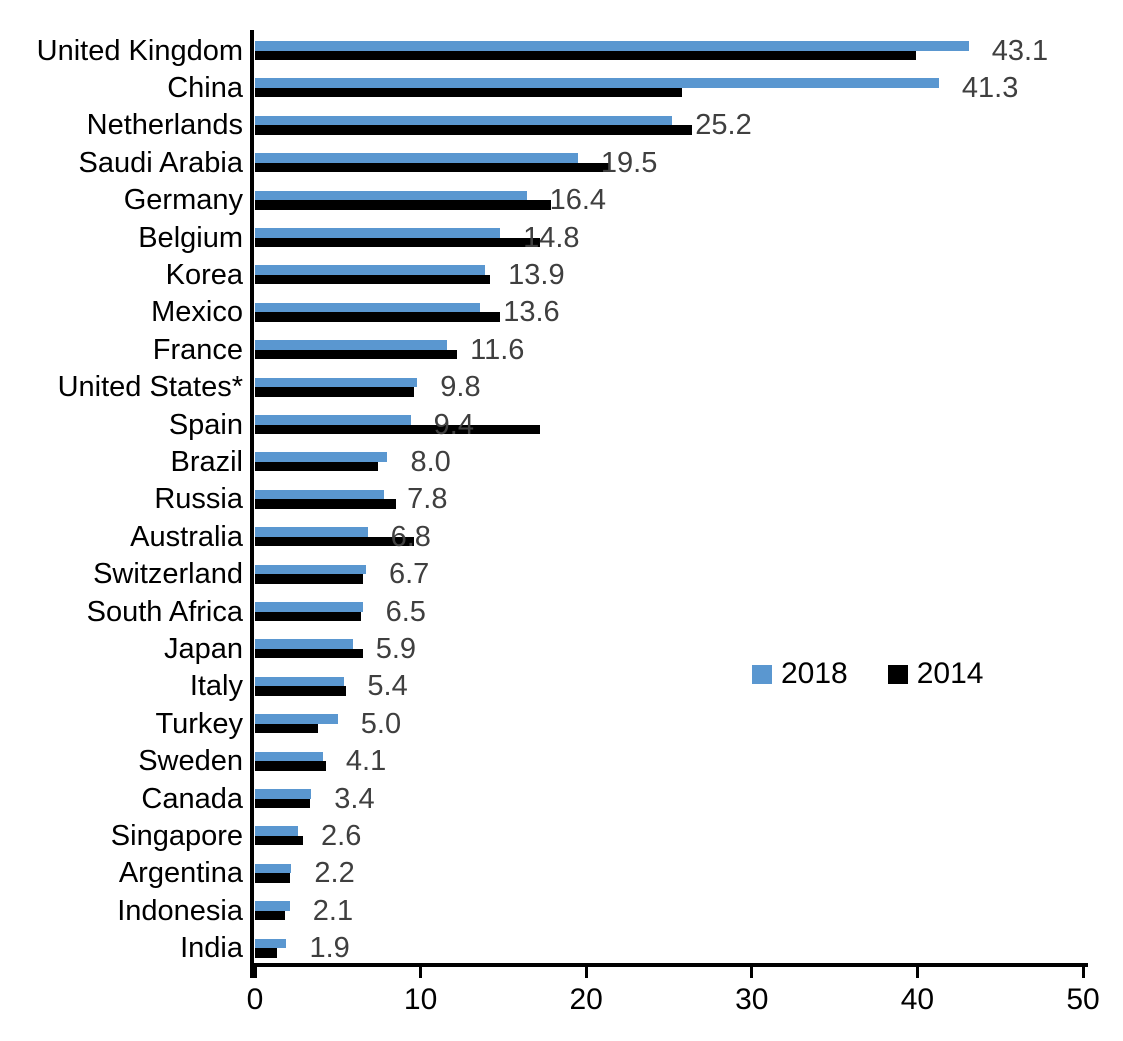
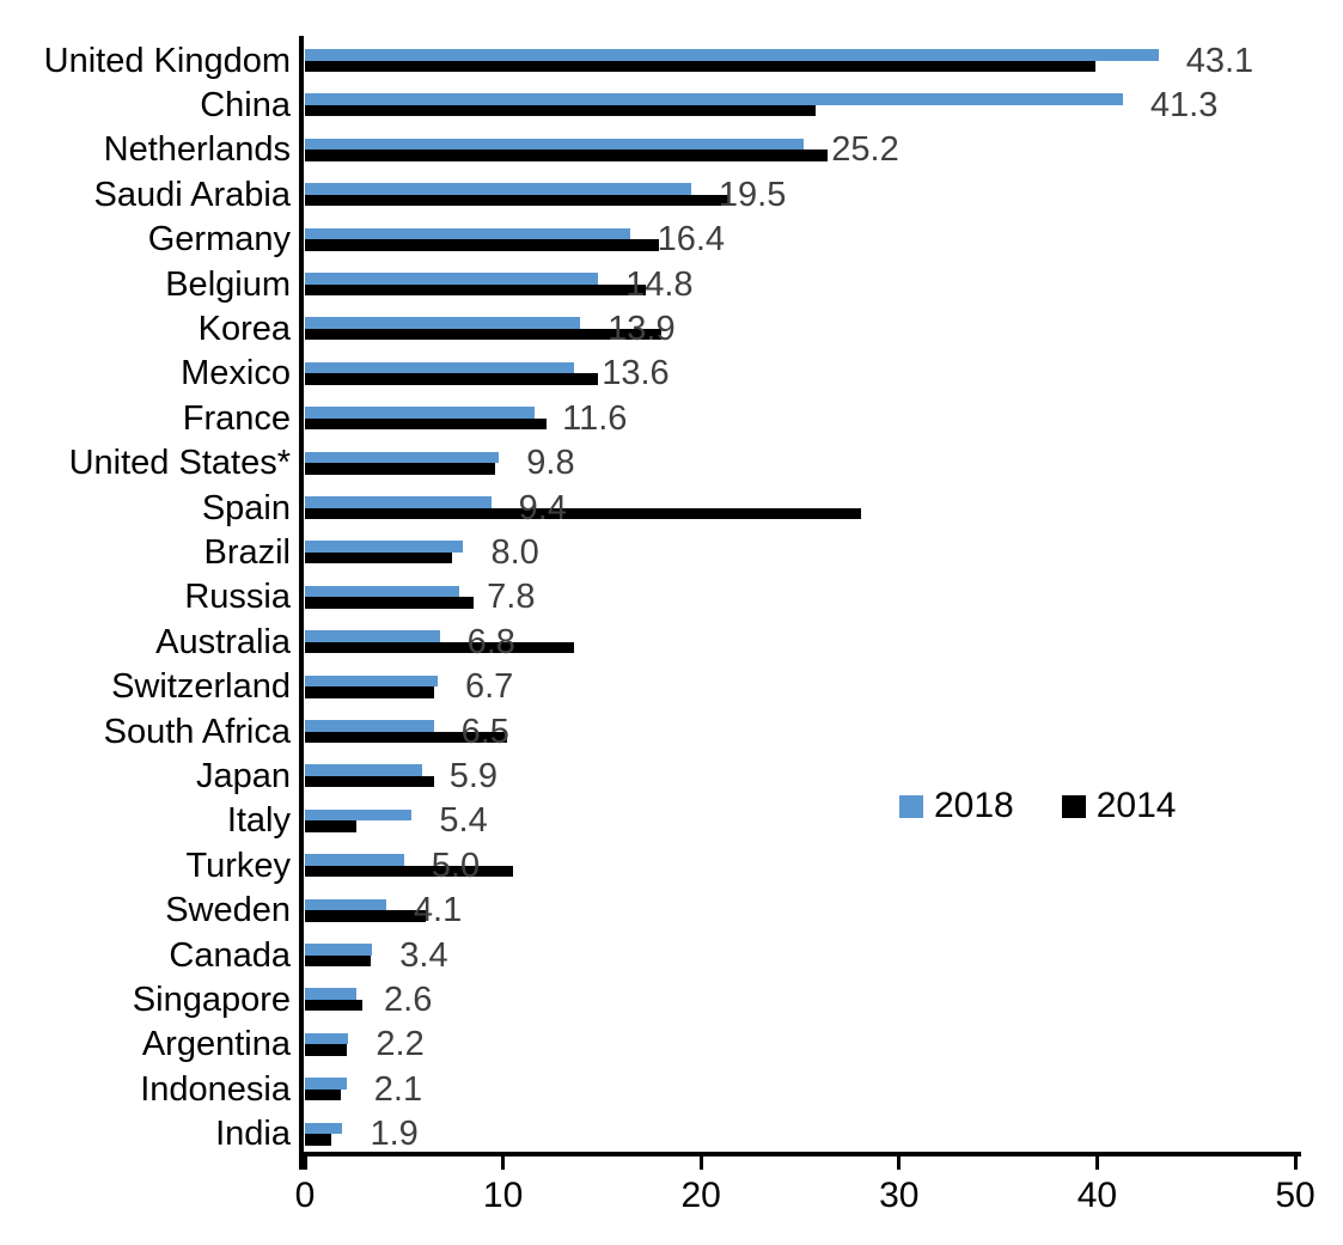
2014/Korea: 14.2 -> 18.0
2014/Spain: 17.2 -> 28.1
2014/Australia: 9.6 -> 13.6
2014/South Africa: 6.4 -> 10.2
2014/Italy: 5.5 -> 2.6
2014/Turkey: 3.8 -> 10.5
2014/Sweden: 4.3 -> 6.1
